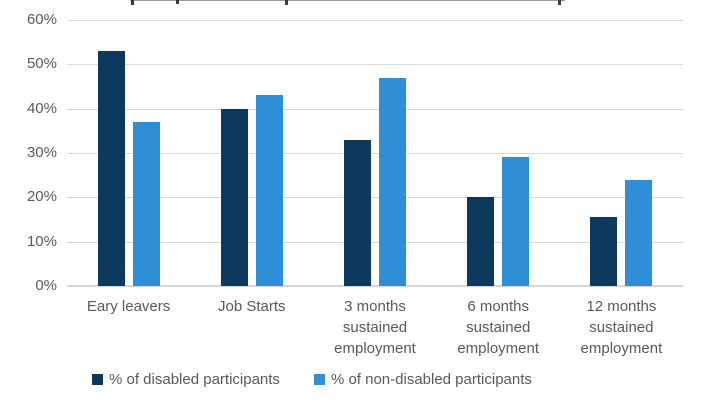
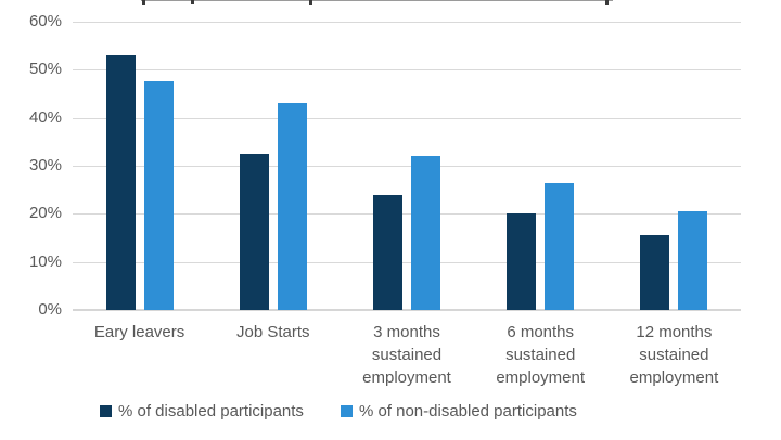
% of non-disabled participants/Eary leavers: 37% -> 48%
% of disabled participants/Job Starts: 40% -> 32%
% of disabled participants/3 months sustained employment: 33% -> 24%
% of non-disabled participants/3 months sustained employment: 47% -> 32%
% of non-disabled participants/6 months sustained employment: 29% -> 26%
% of non-disabled participants/12 months sustained employment: 24% -> 20%
